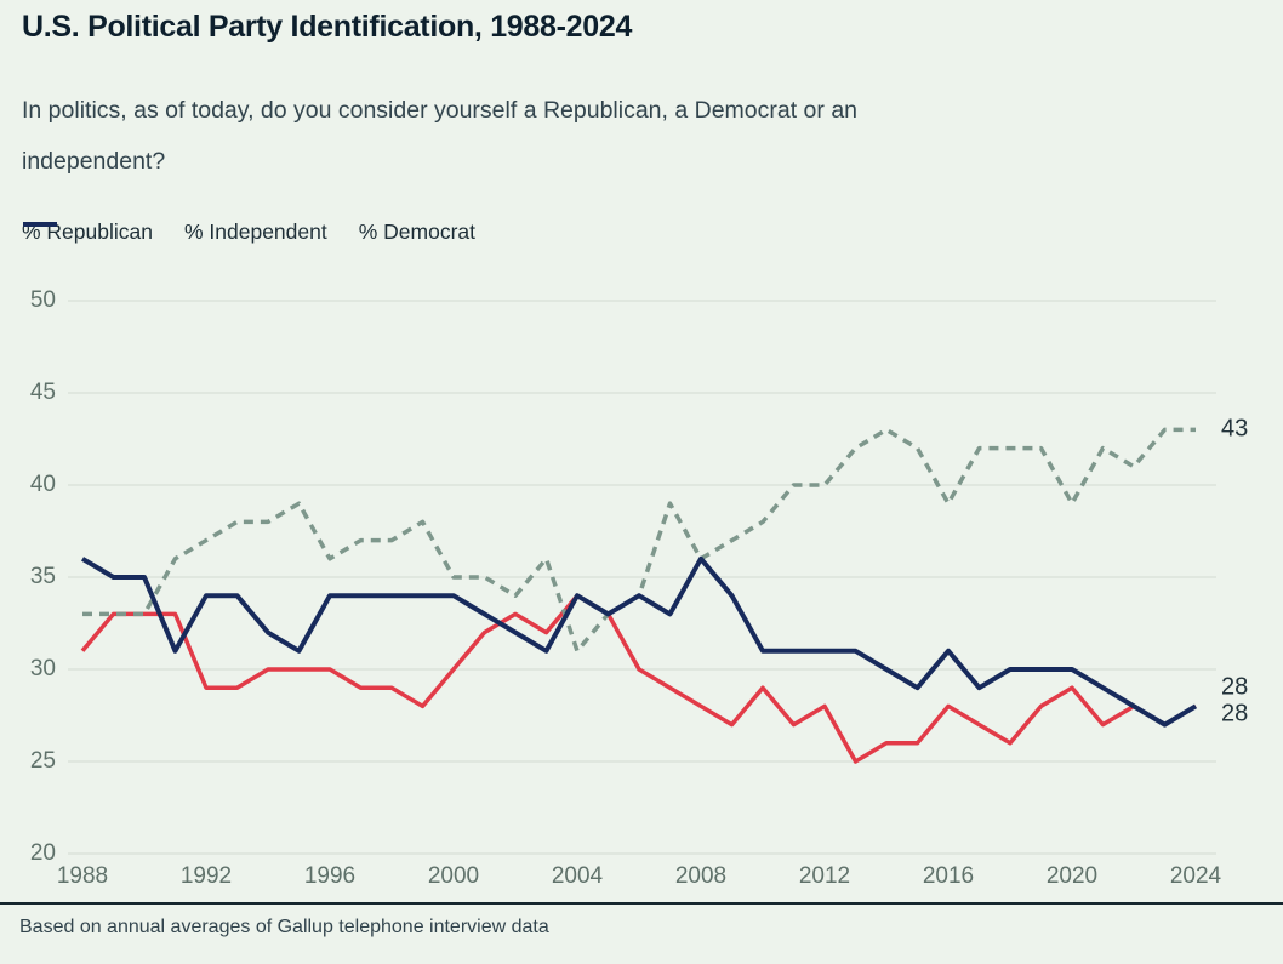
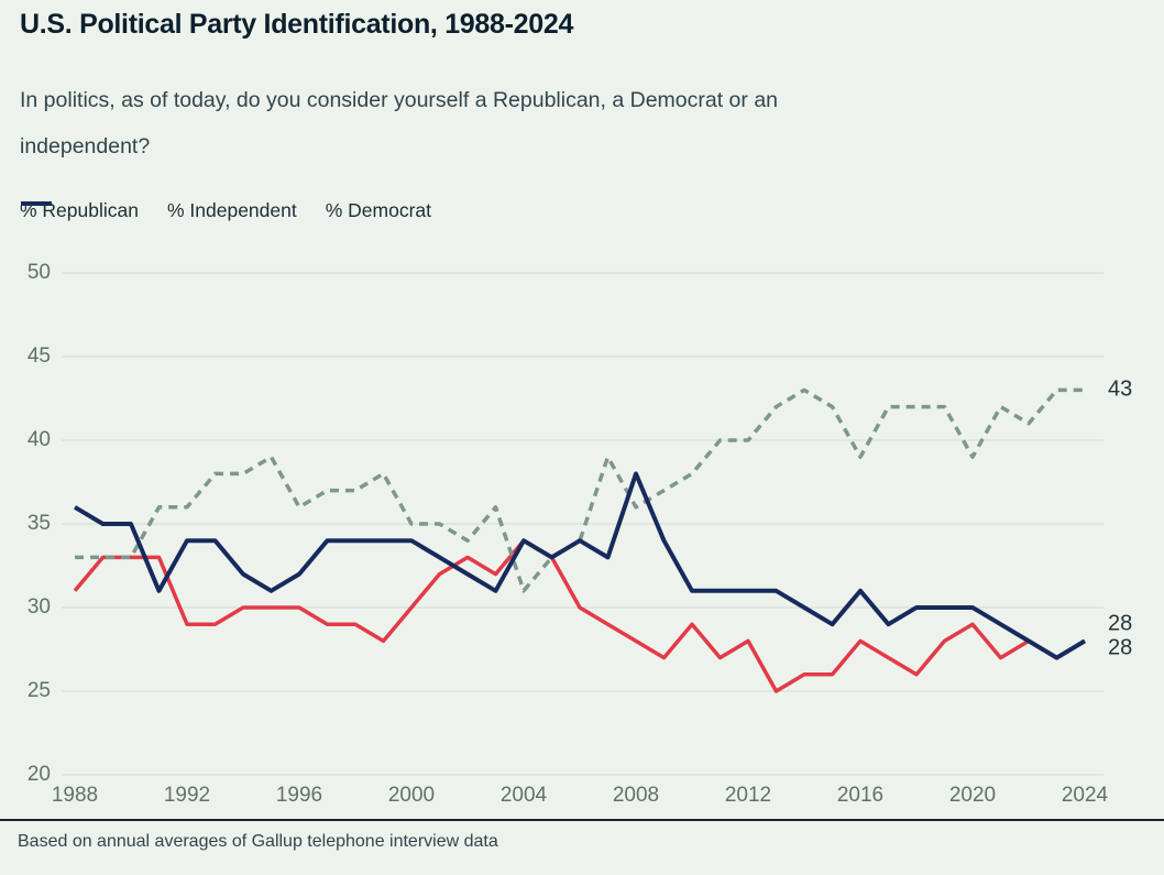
% Independent/1992: 37 -> 36
% Democrat/1996: 34 -> 32
% Democrat/2008: 36 -> 38
